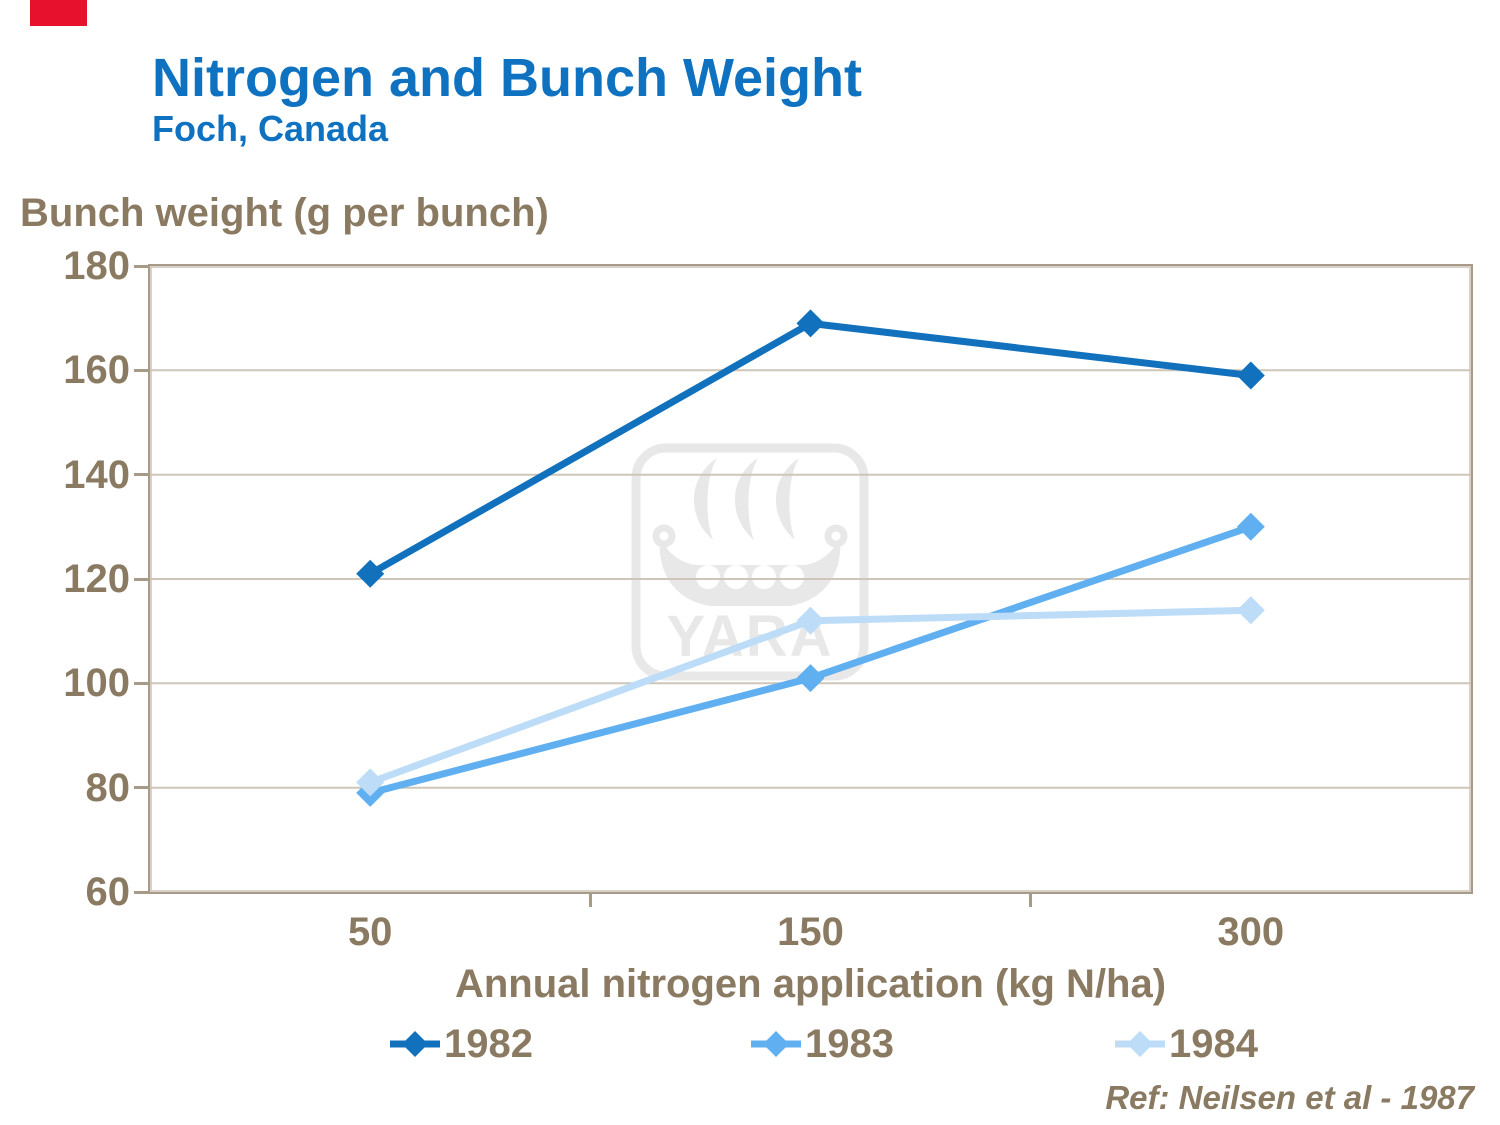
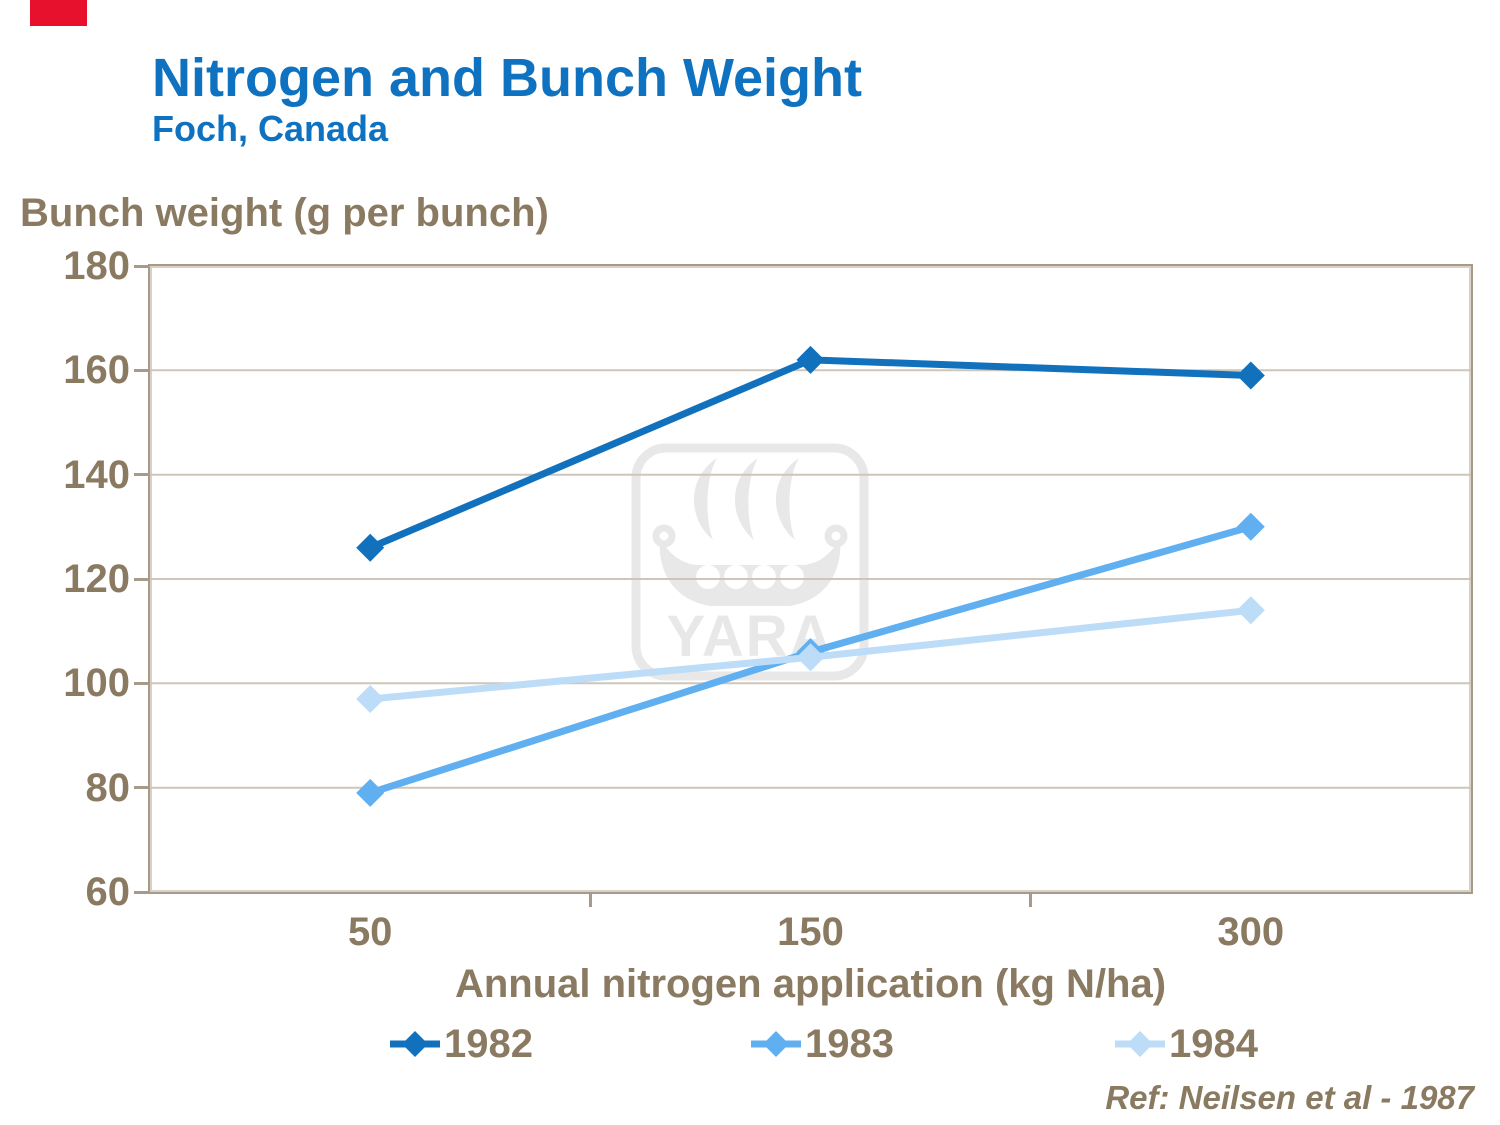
1982/50: 121 -> 126
1984/50: 81 -> 97
1982/150: 169 -> 162
1983/150: 101 -> 106
1984/150: 112 -> 105
